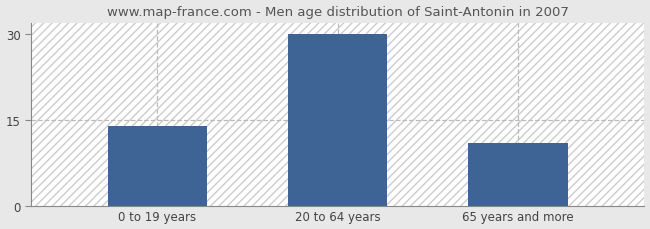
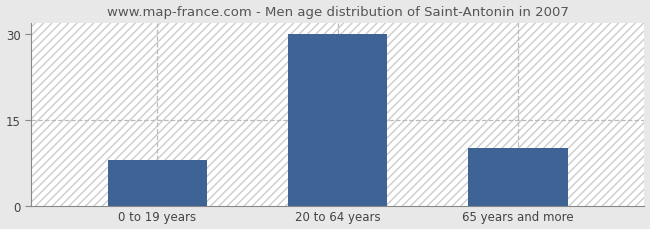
0 to 19 years: 14 -> 8
65 years and more: 11 -> 10
